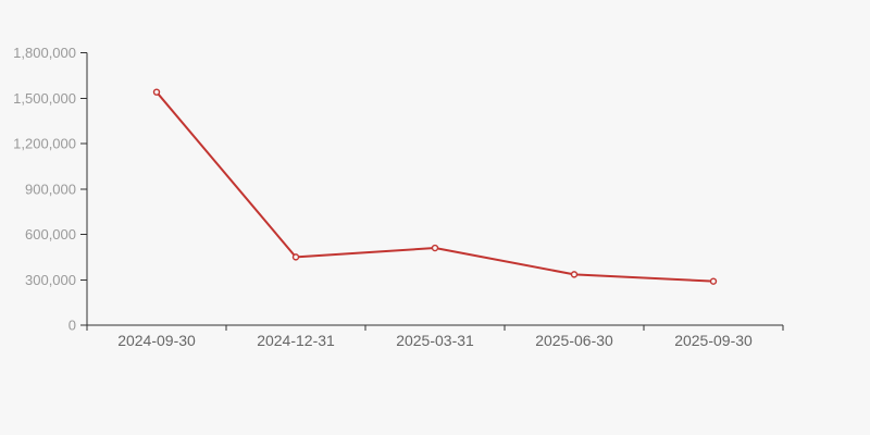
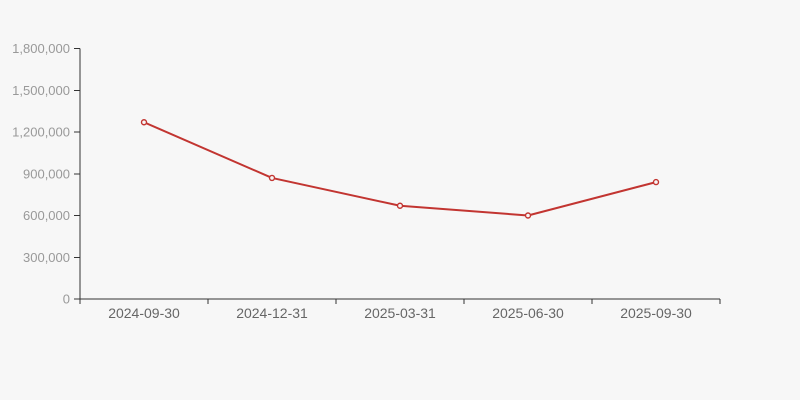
2024-09-30: 1540000 -> 1270000
2024-12-31: 450000 -> 870000
2025-03-31: 510000 -> 670000
2025-06-30: 340000 -> 600000
2025-09-30: 290000 -> 840000
